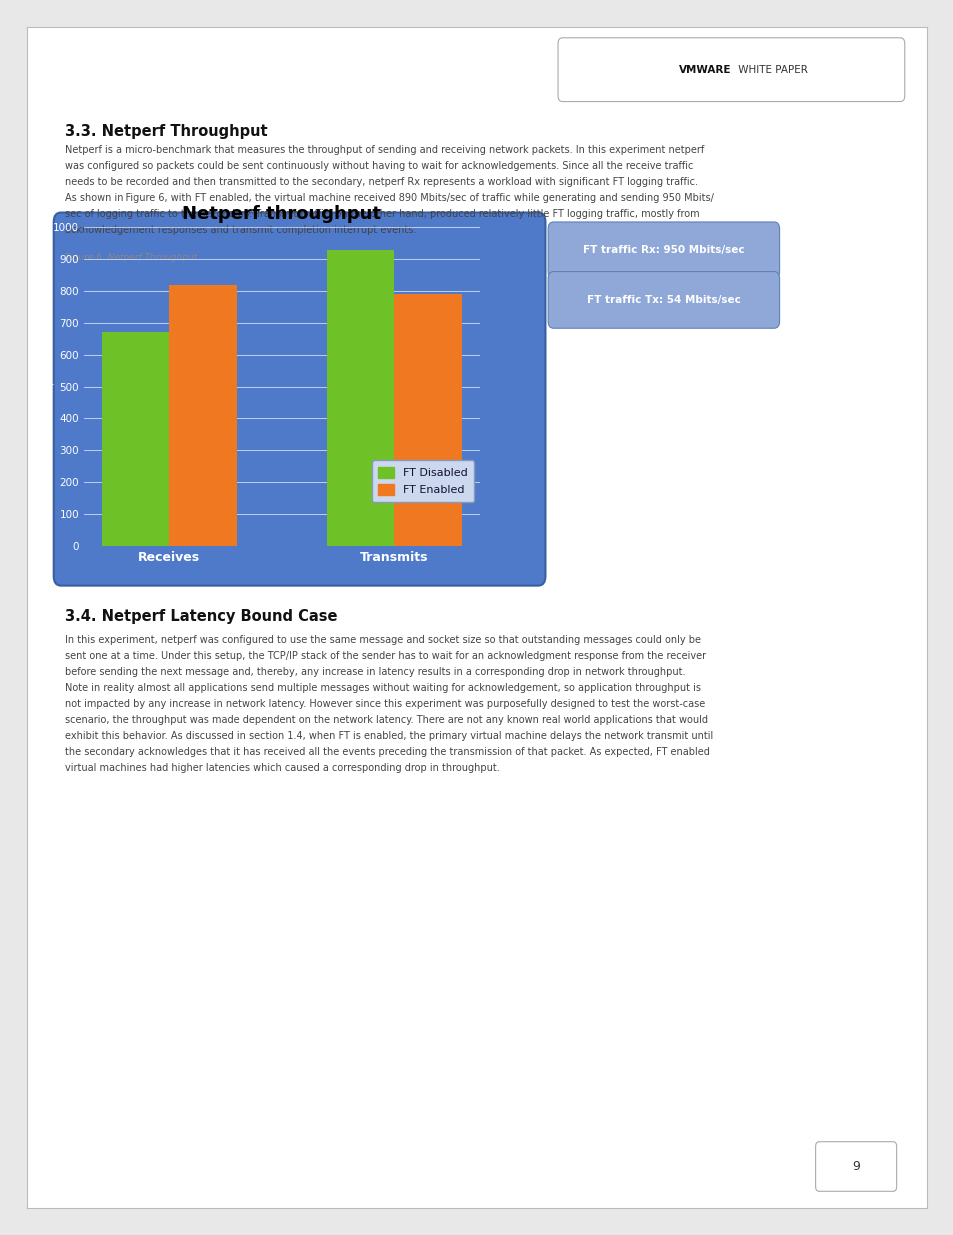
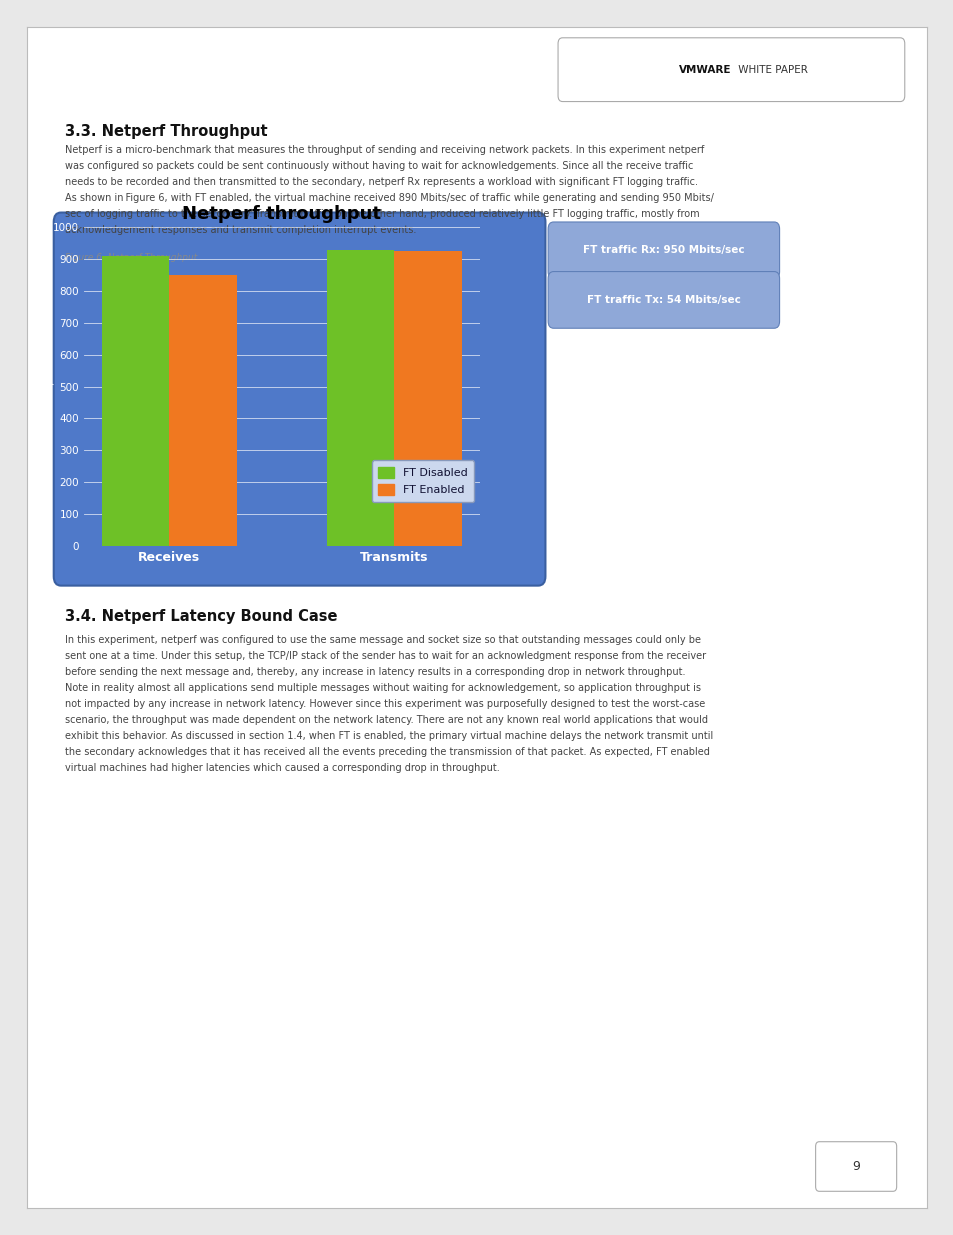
FT Disabled/Receives: 670 -> 910
FT Enabled/Receives: 820 -> 850
FT Enabled/Transmits: 790 -> 925
